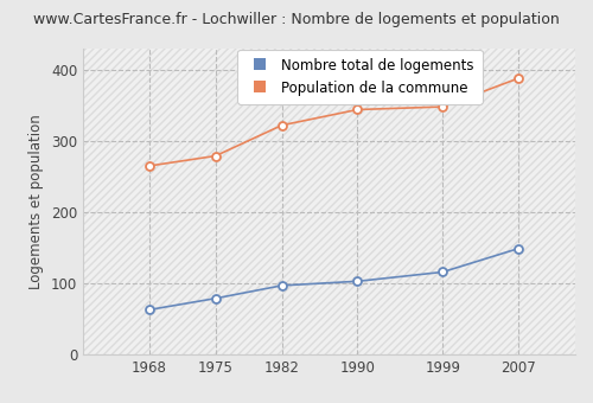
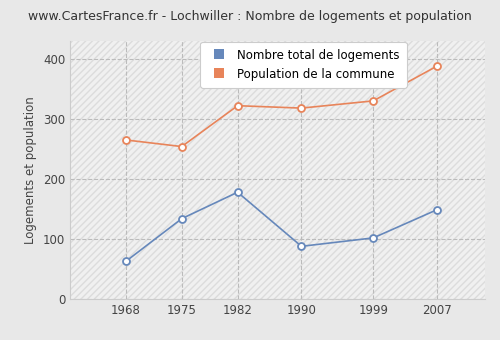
Nombre total de logements/1975: 79 -> 134
Population de la commune/1975: 279 -> 254
Nombre total de logements/1982: 97 -> 178
Nombre total de logements/1990: 103 -> 88
Population de la commune/1990: 344 -> 318
Nombre total de logements/1999: 116 -> 102
Population de la commune/1999: 348 -> 330
